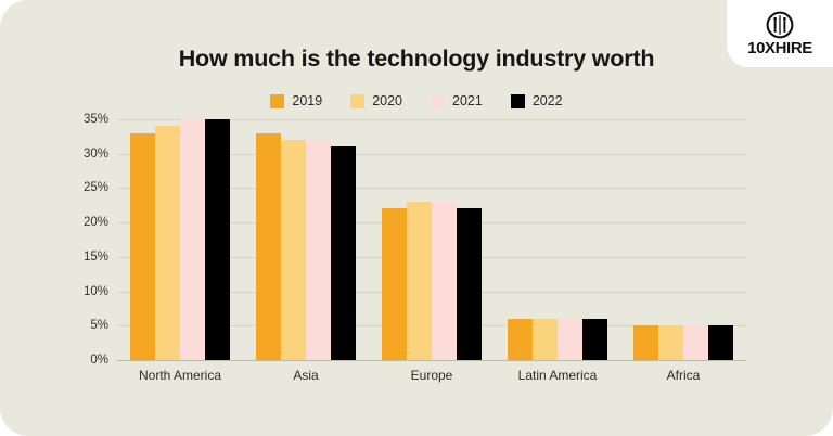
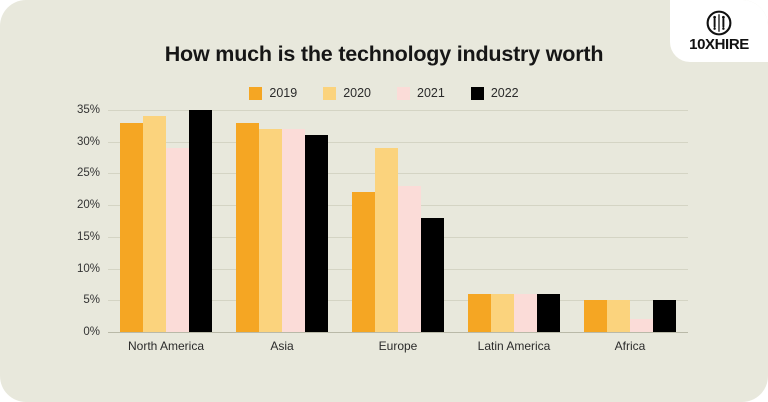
2021/North America: 35% -> 29%
2020/Europe: 23% -> 29%
2022/Europe: 22% -> 18%
2021/Africa: 5% -> 2%
